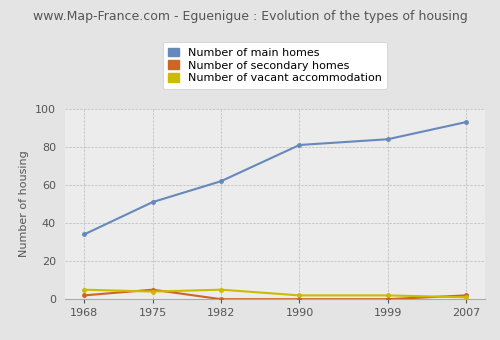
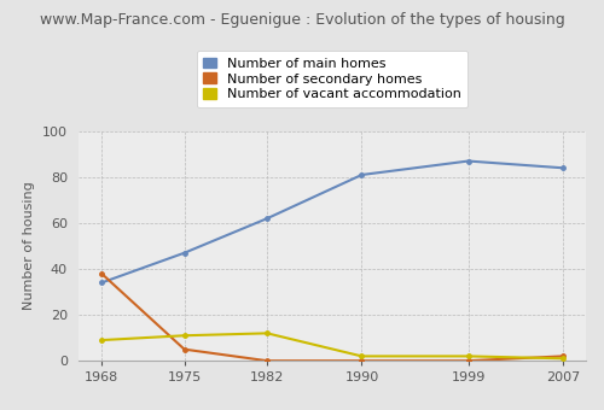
Number of secondary homes/1968: 2 -> 38
Number of vacant accommodation/1968: 5 -> 9
Number of main homes/1975: 51 -> 47
Number of vacant accommodation/1975: 4 -> 11
Number of vacant accommodation/1982: 5 -> 12
Number of main homes/1999: 84 -> 87
Number of main homes/2007: 93 -> 84
